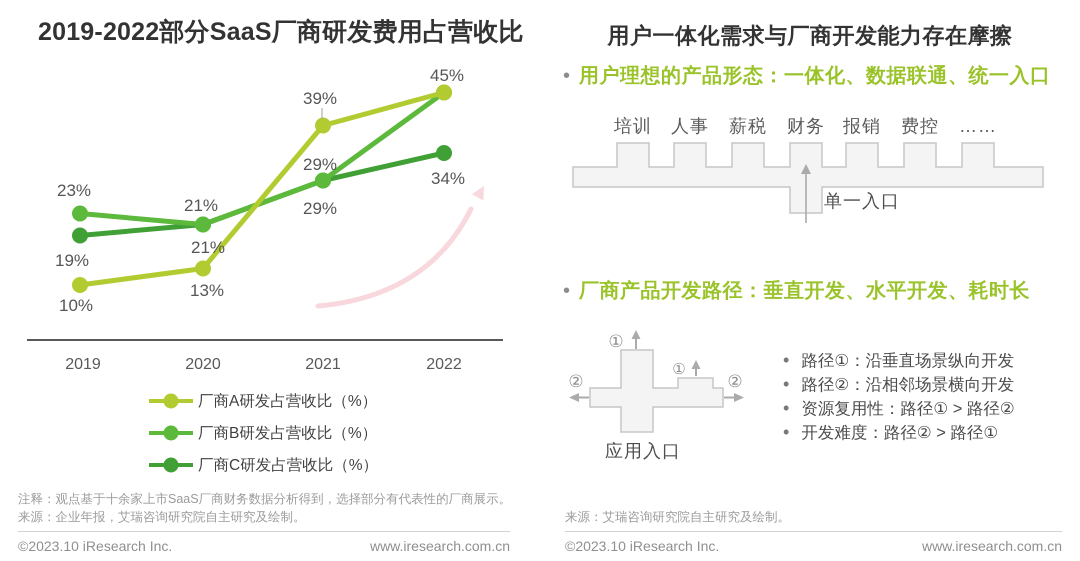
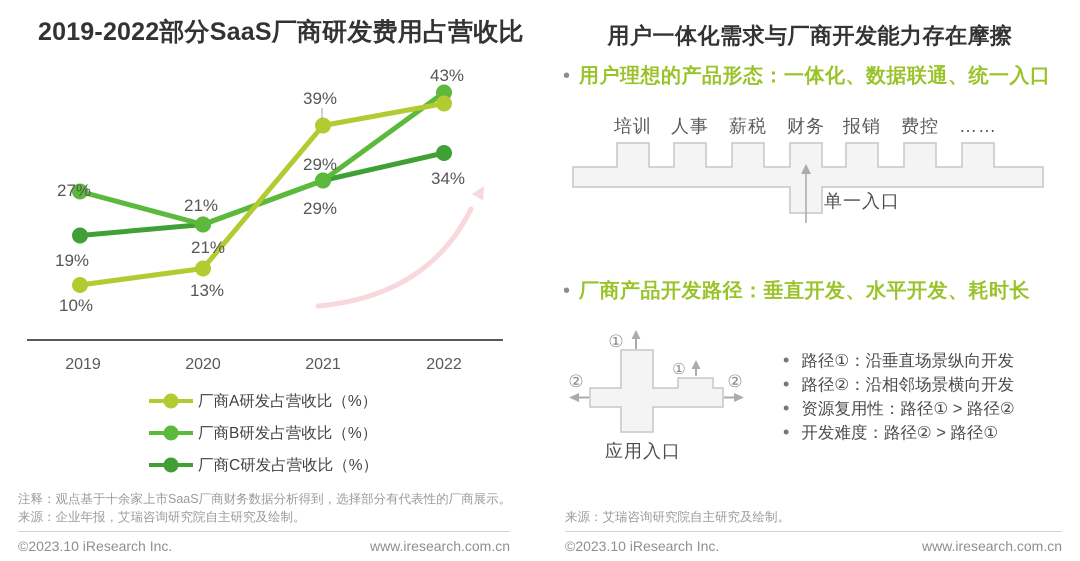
厂商B研发占营收比（%）/2019: 23% -> 27%
厂商A研发占营收比（%）/2022: 45% -> 43%
